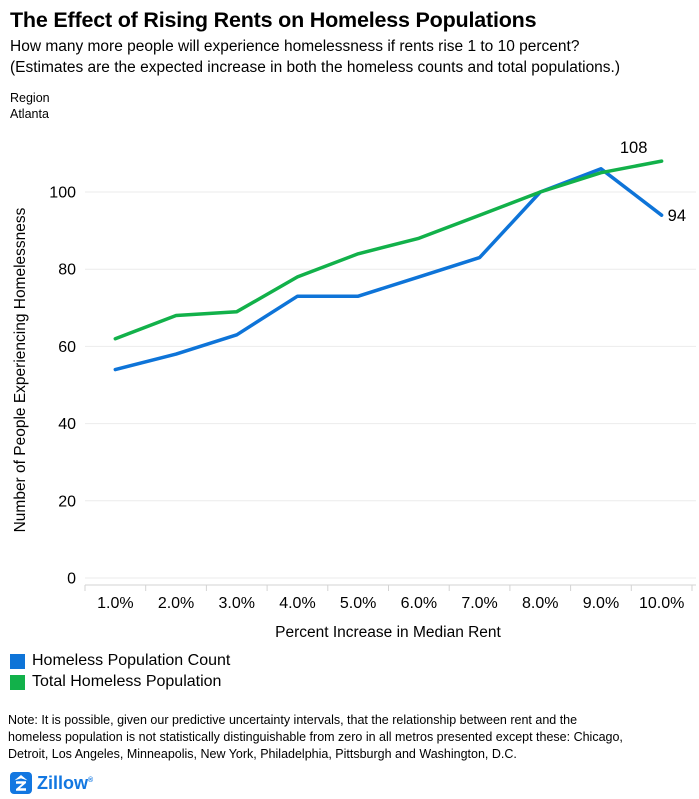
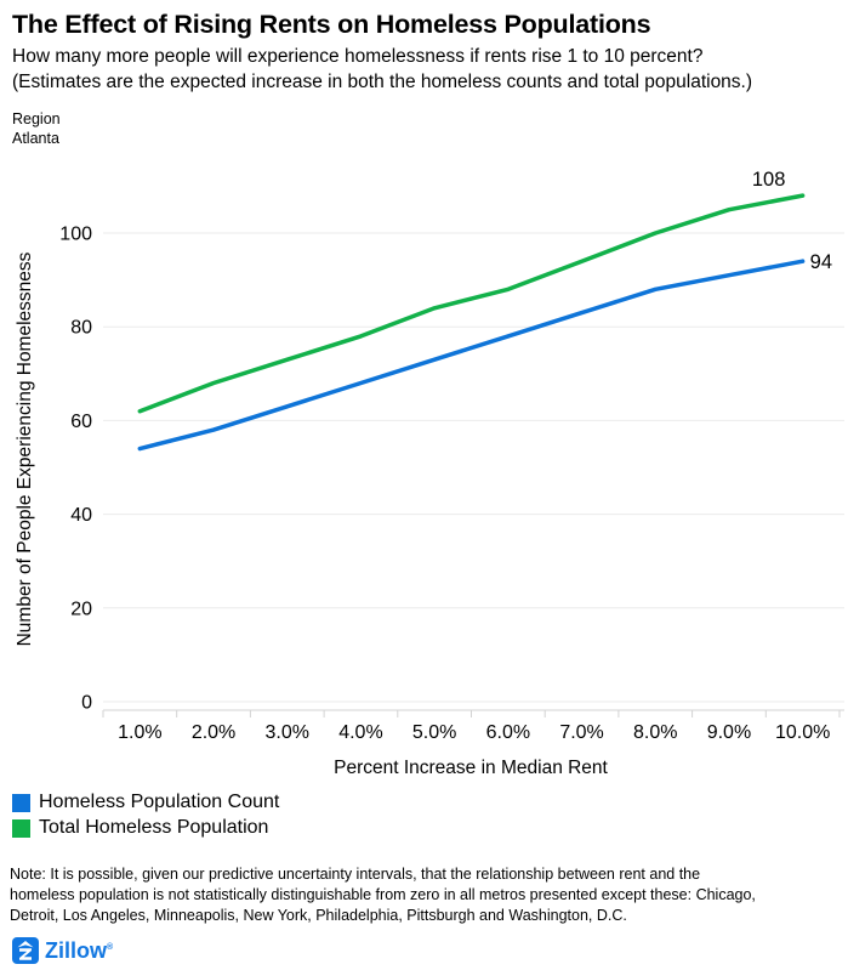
Total Homeless Population/3.0%: 69 -> 73
Homeless Population Count/4.0%: 73 -> 68
Homeless Population Count/8.0%: 100 -> 88
Homeless Population Count/9.0%: 106 -> 91
